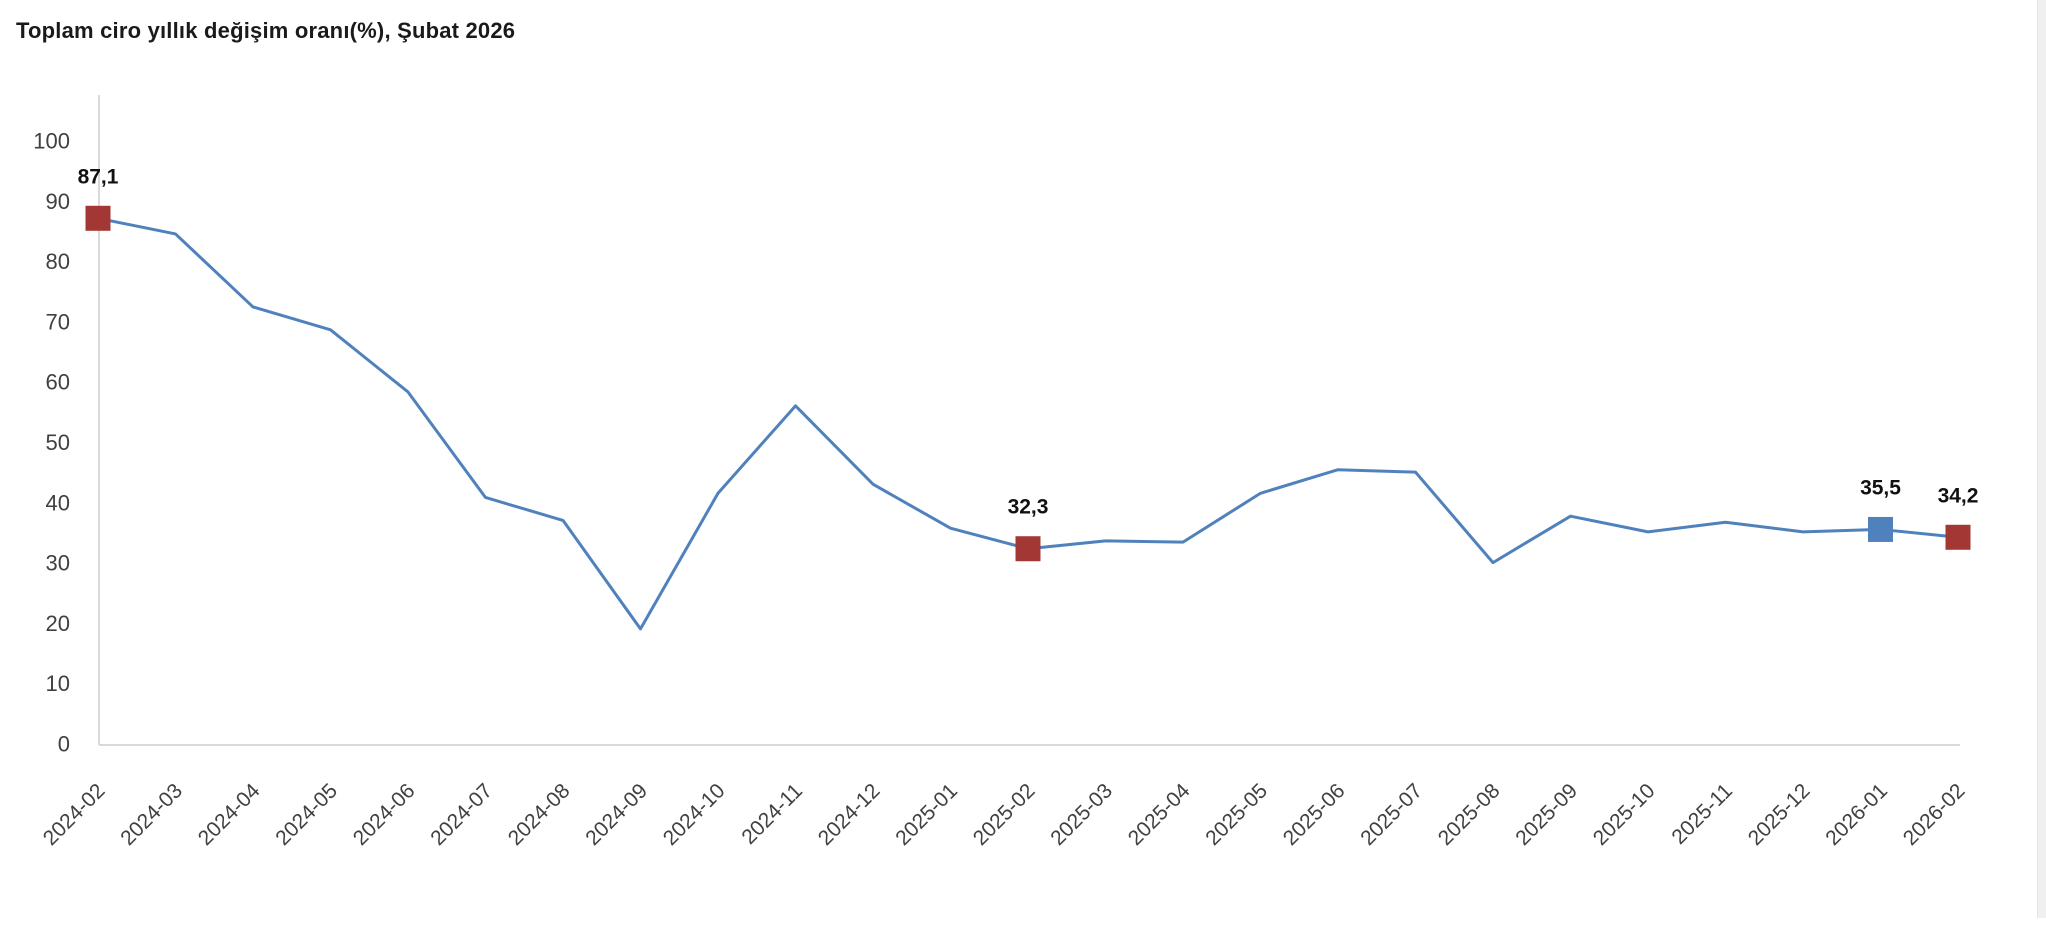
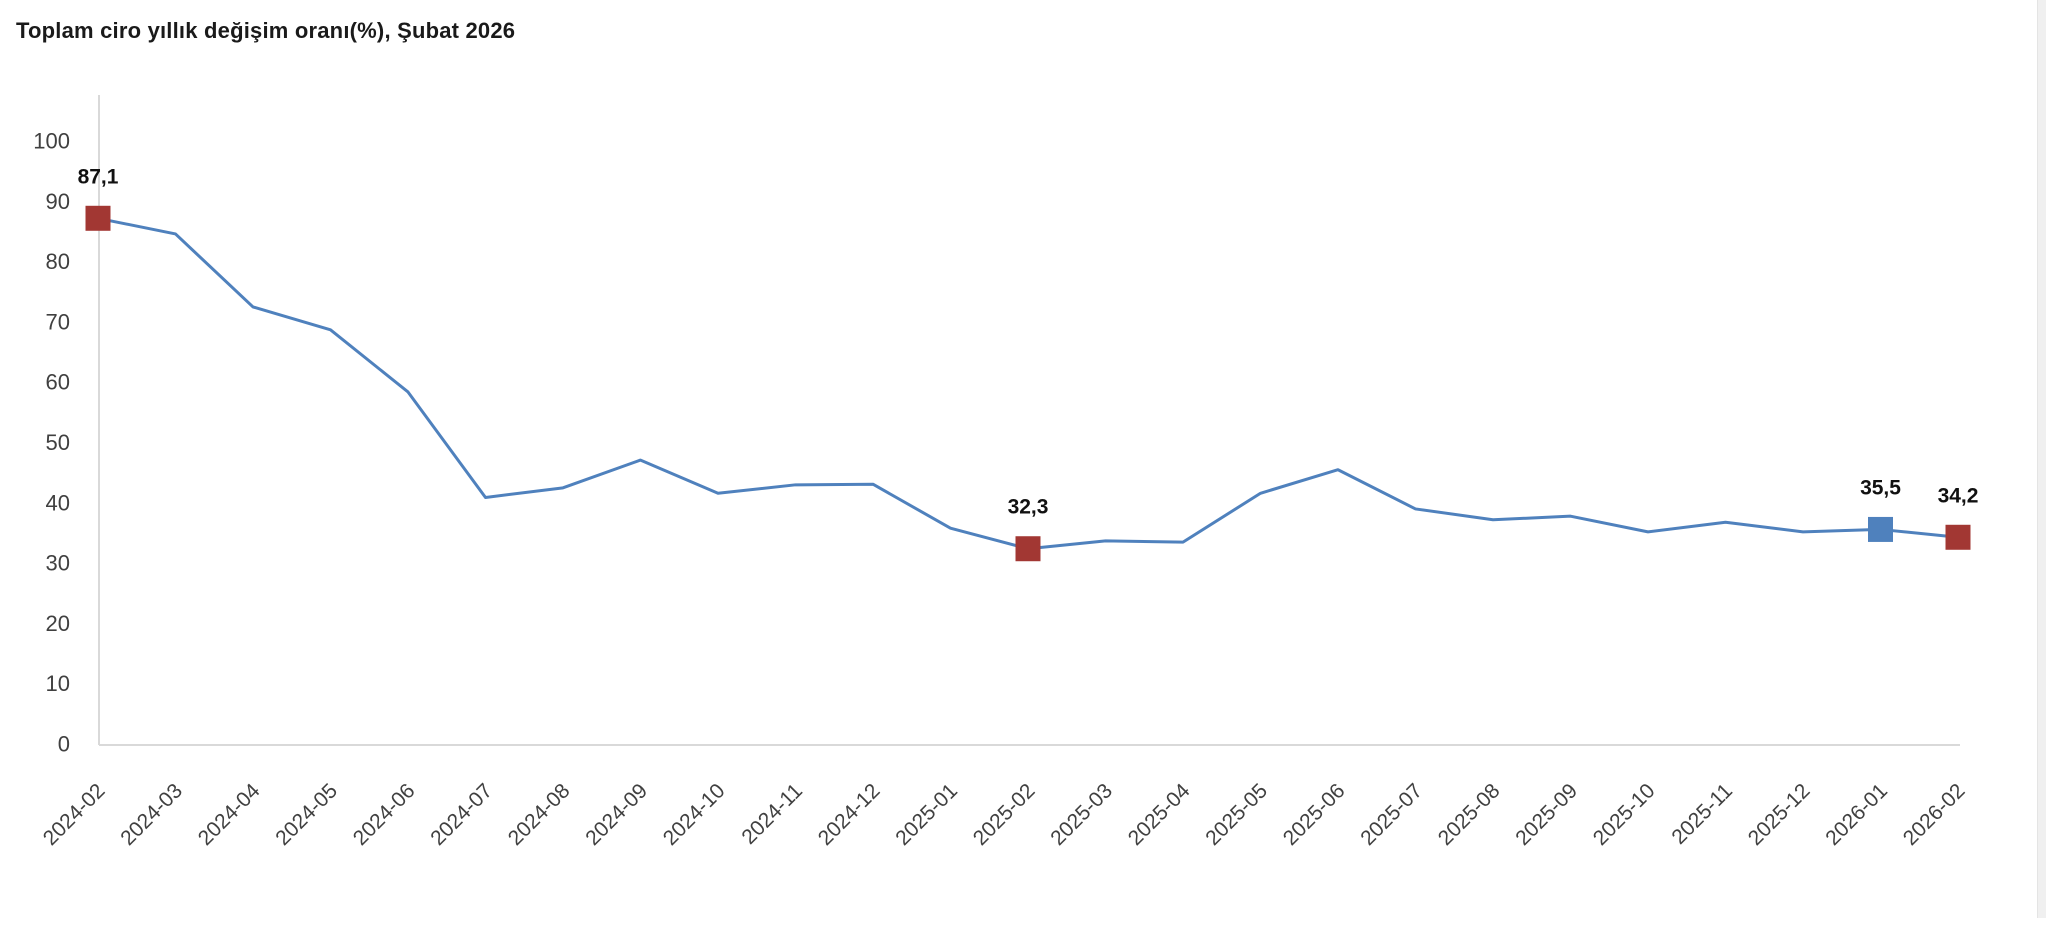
2024-08: 37 -> 42
2024-09: 19 -> 47
2024-11: 56 -> 43
2025-07: 45 -> 39
2025-08: 30 -> 37
